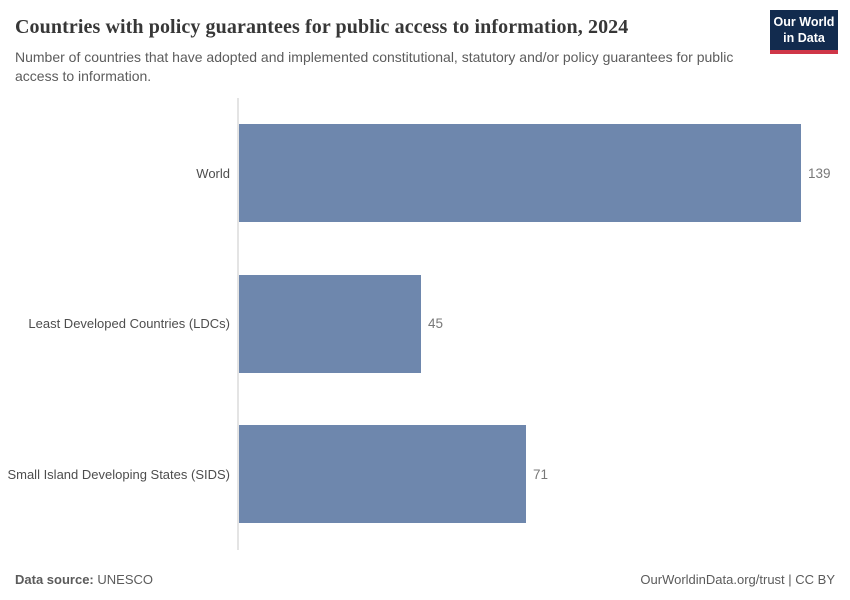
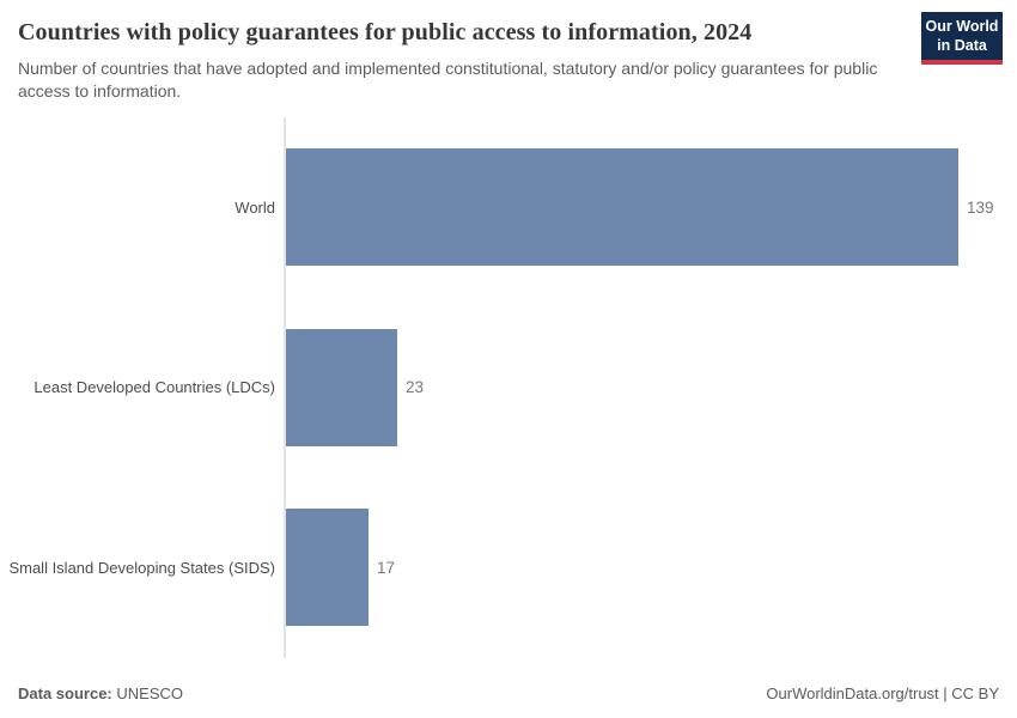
Least Developed Countries (LDCs): 45 -> 23
Small Island Developing States (SIDS): 71 -> 17
